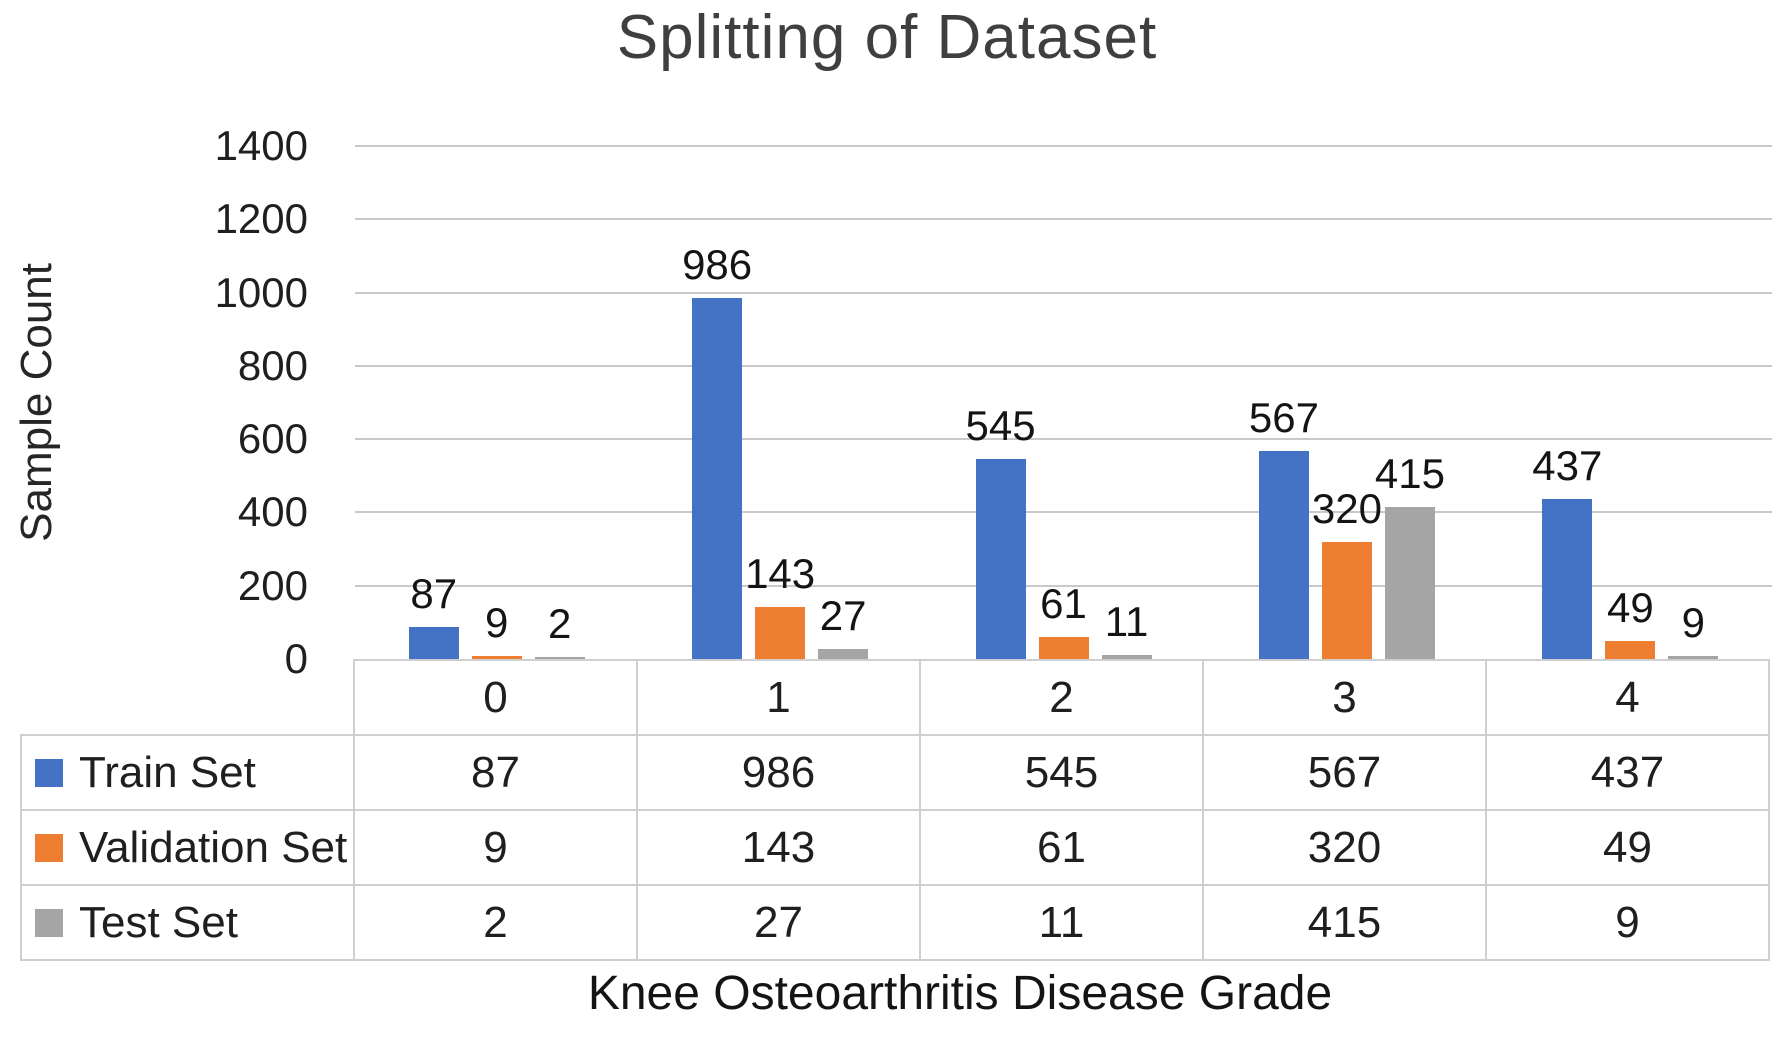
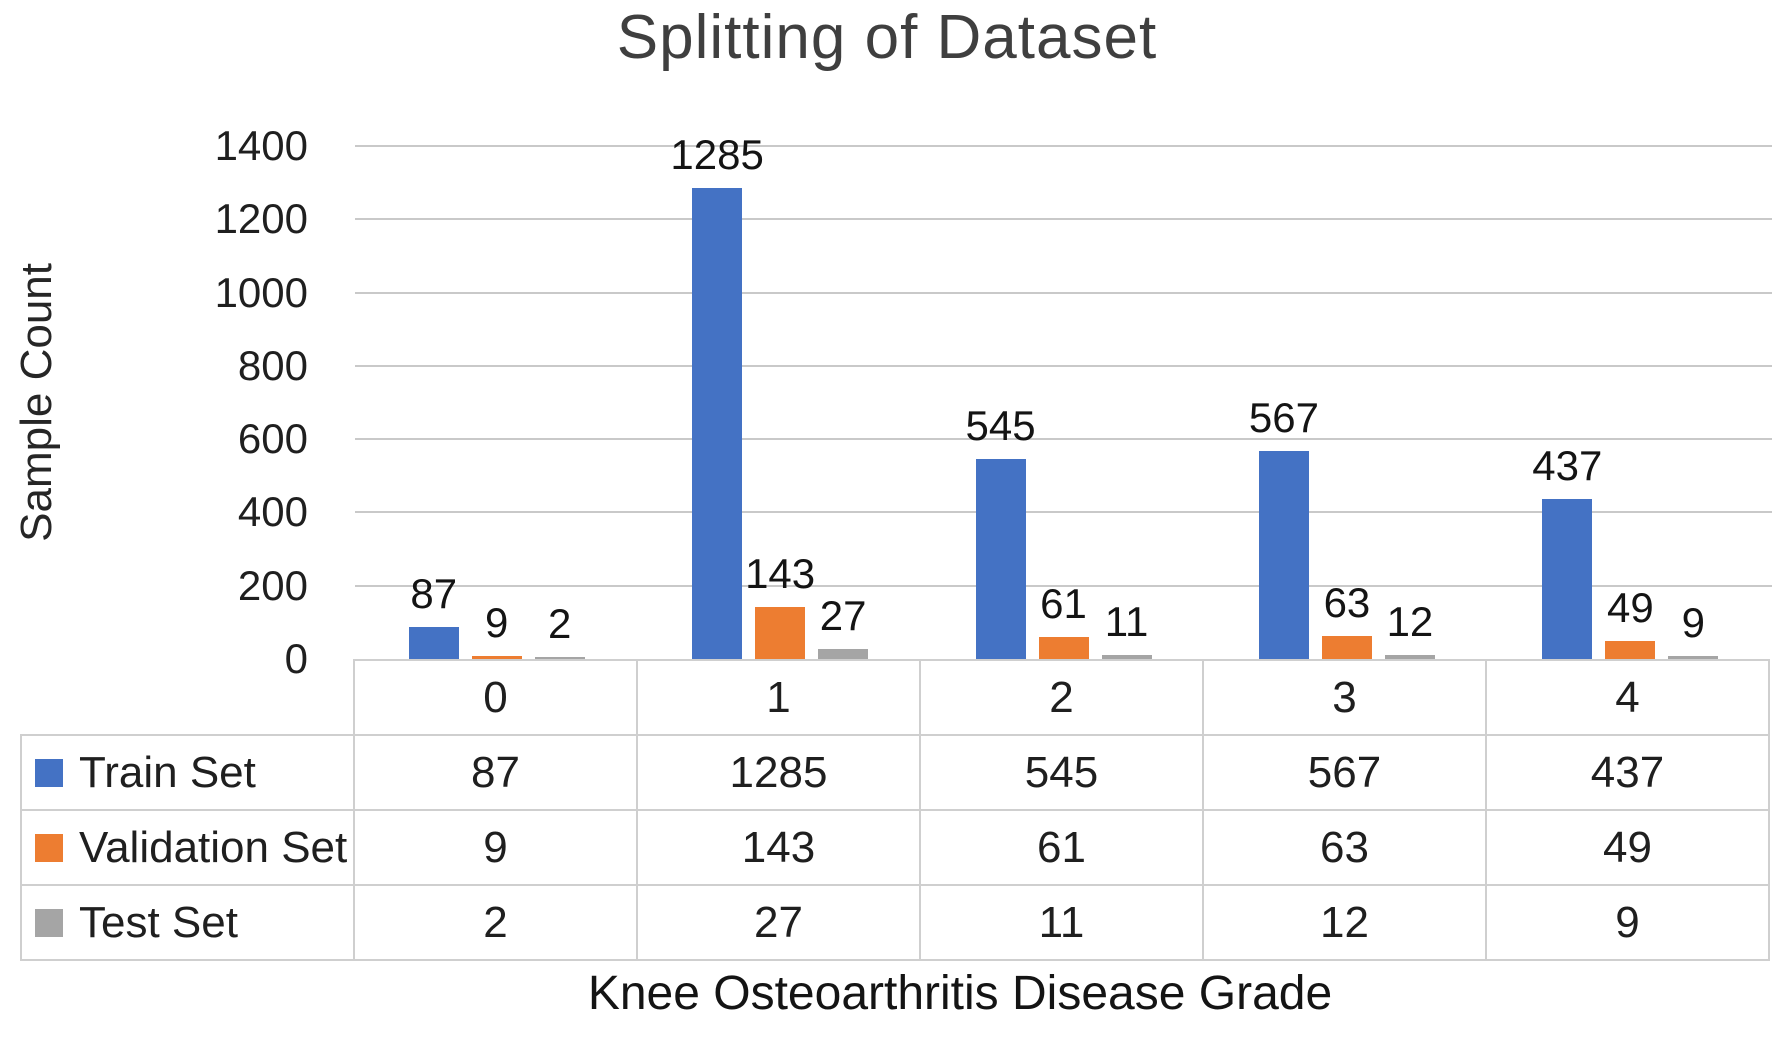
Train Set/1: 986 -> 1285
Validation Set/3: 320 -> 63
Test Set/3: 415 -> 12
